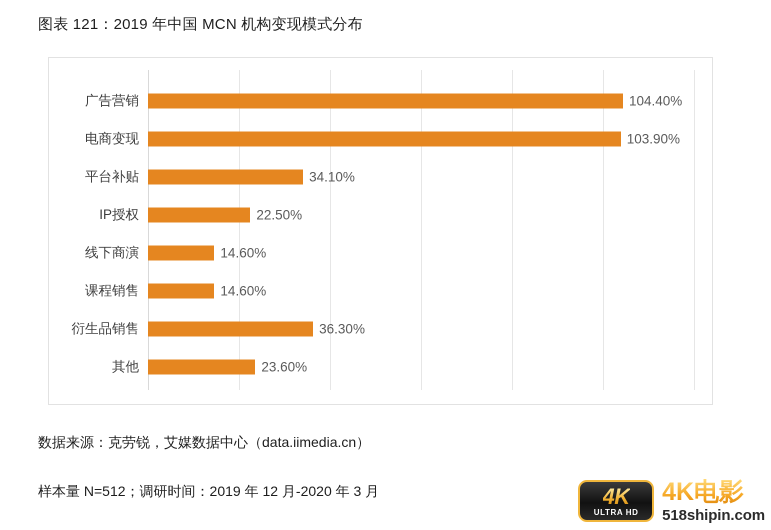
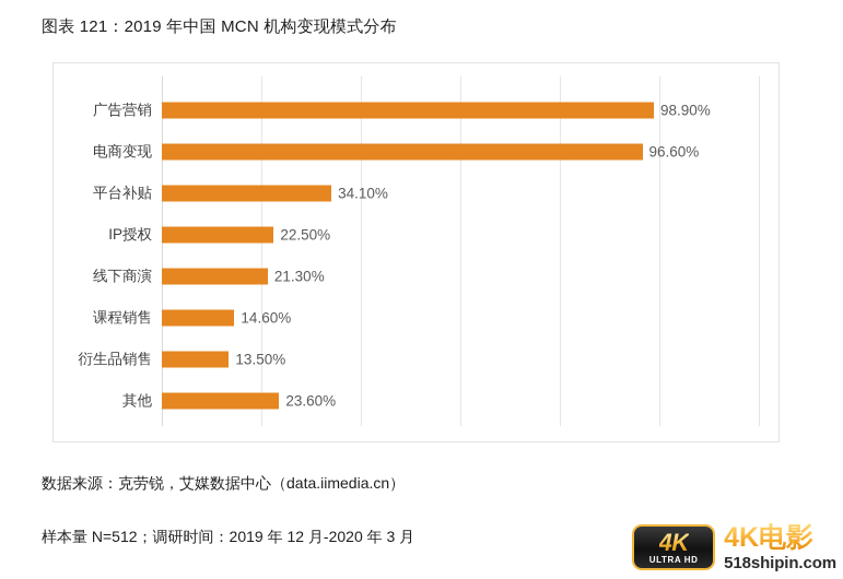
广告营销: 104.40% -> 98.90%
电商变现: 103.90% -> 96.60%
线下商演: 14.60% -> 21.30%
衍生品销售: 36.30% -> 13.50%
